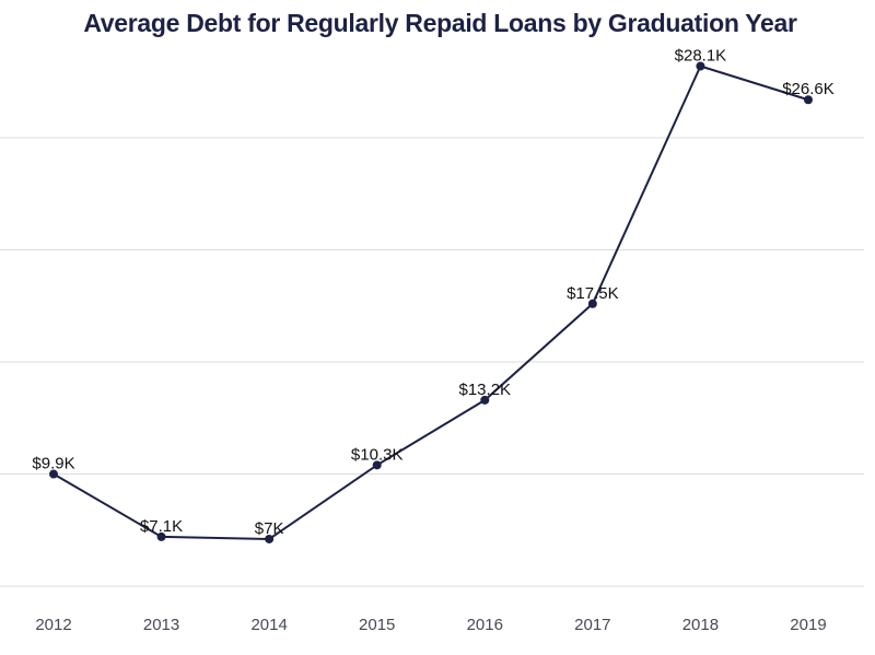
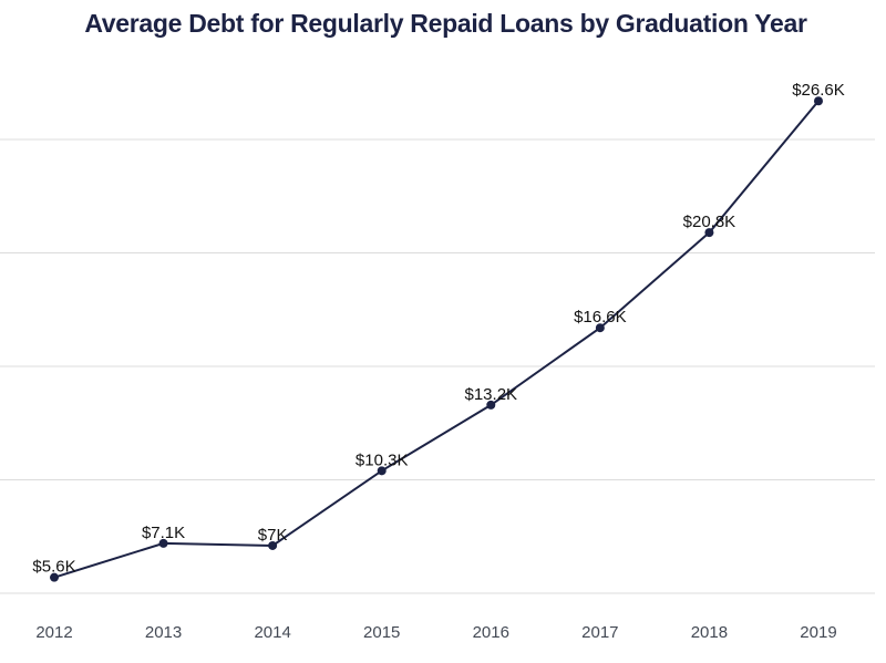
2012: $9.9K -> $5.6K
2017: $17.5K -> $16.6K
2018: $28.1K -> $20.8K
